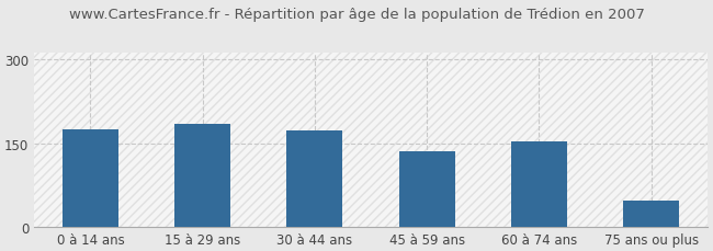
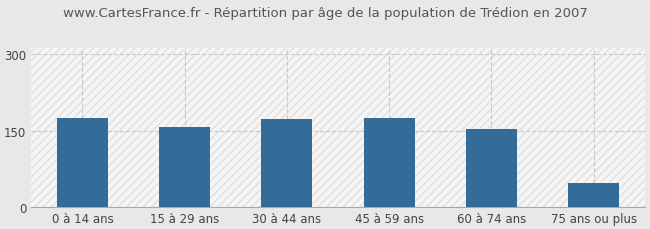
15 à 29 ans: 184 -> 157
45 à 59 ans: 136 -> 175
